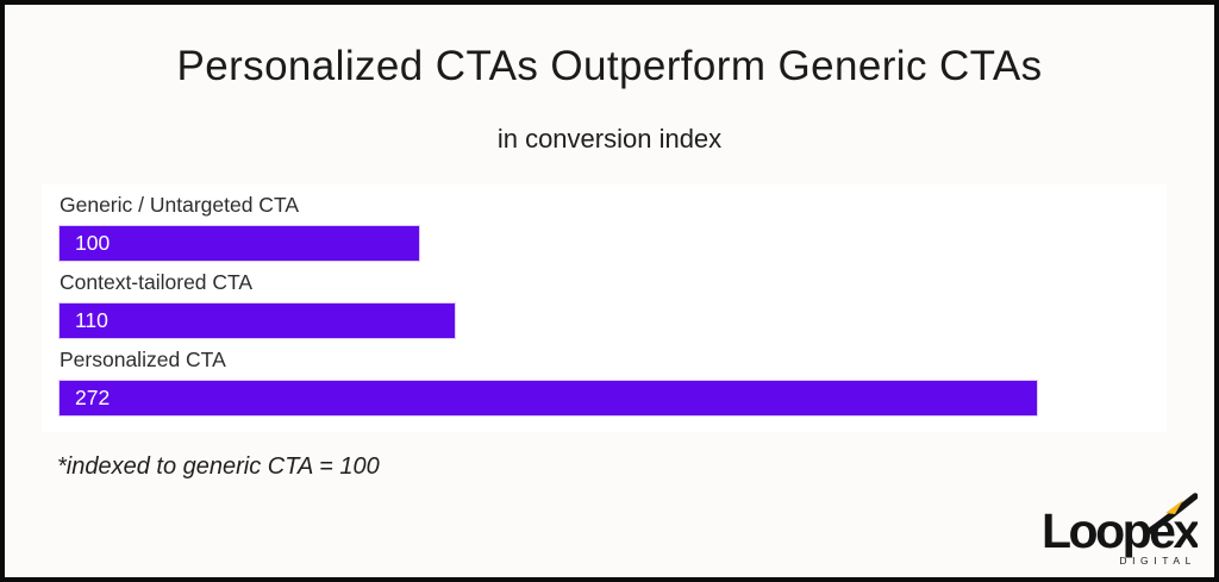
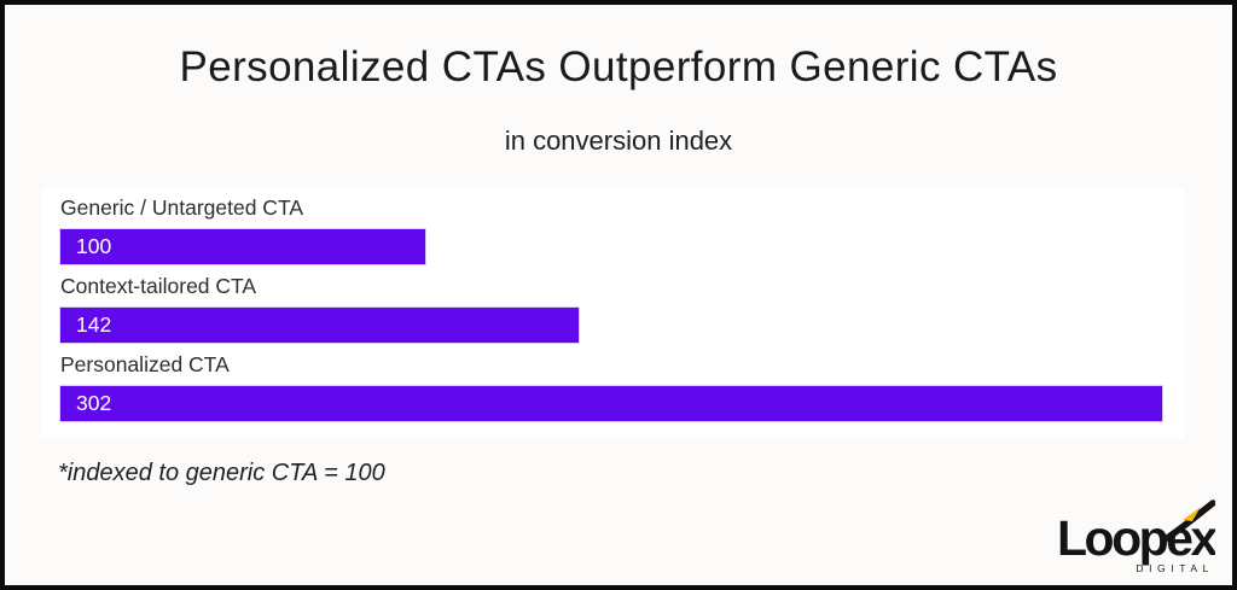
Context-tailored CTA: 110 -> 142
Personalized CTA: 272 -> 302
